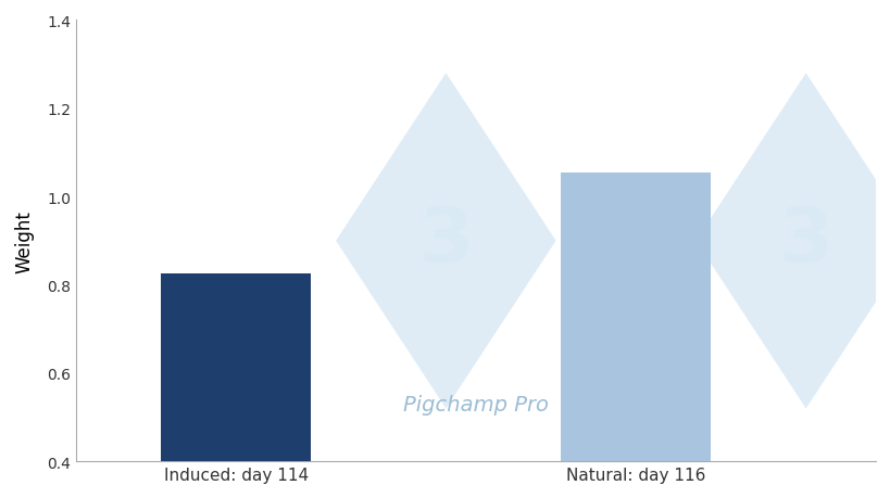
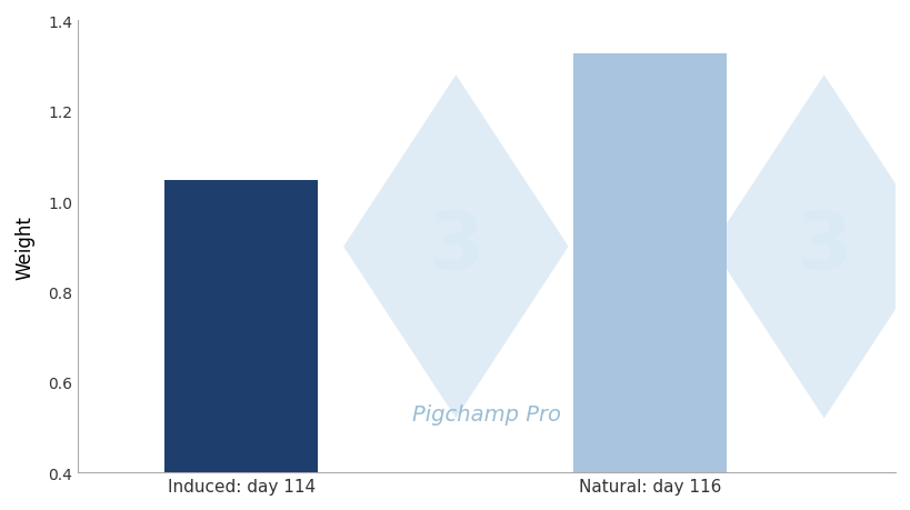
Induced: day 114: 0.825 -> 1.046
Natural: day 116: 1.055 -> 1.327
